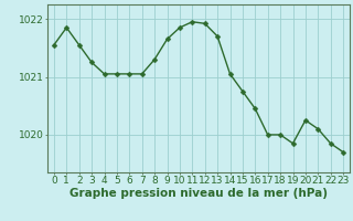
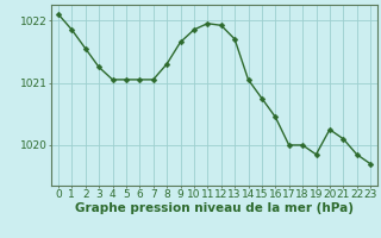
0: 1021.55 -> 1022.10
